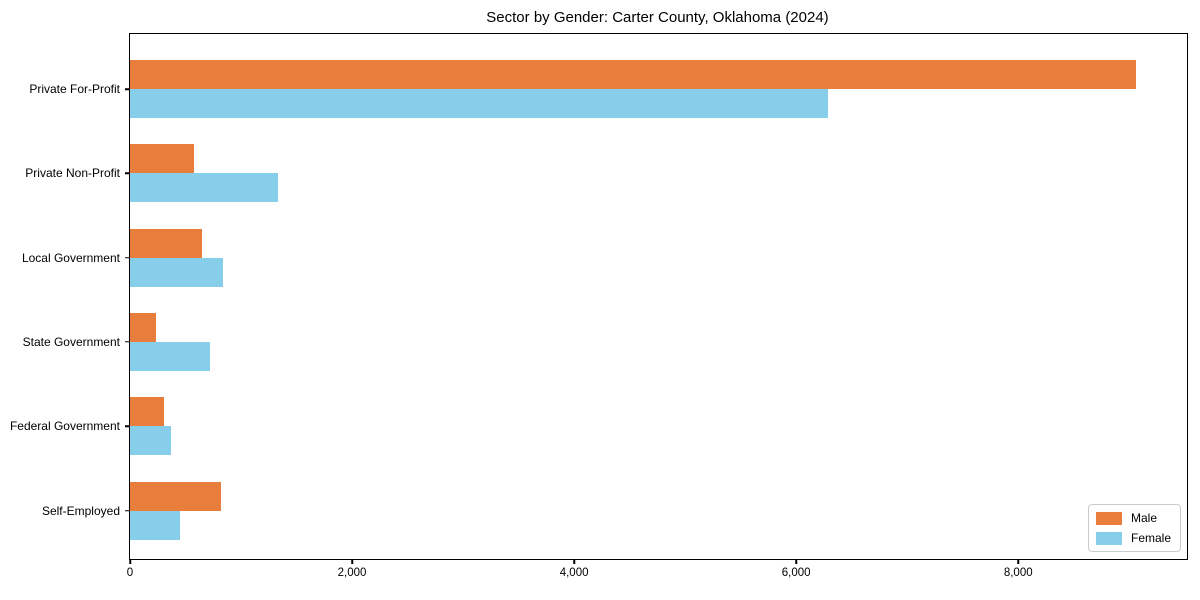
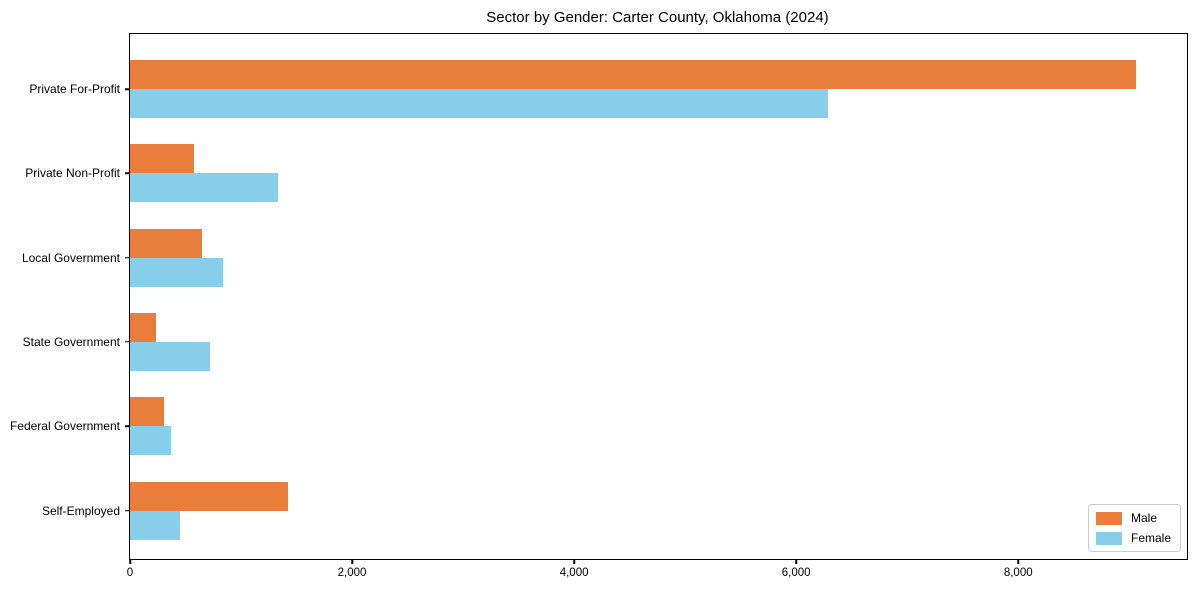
Male/Self-Employed: 820 -> 1420
